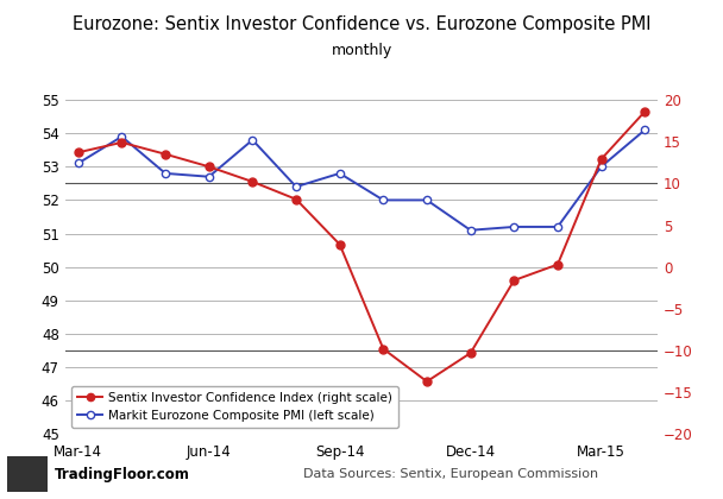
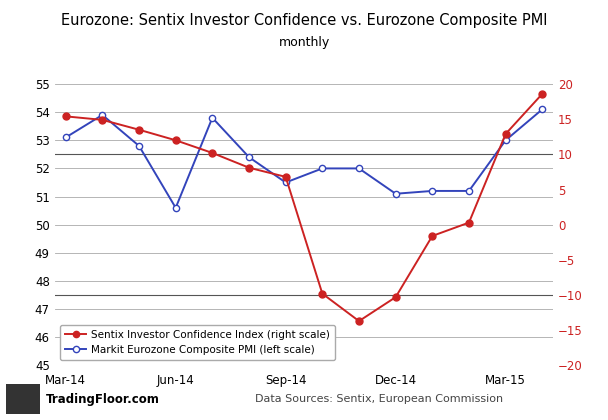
Sentix Investor Confidence Index (right scale)/Mar-14: 13.7 -> 15.4
Markit Eurozone Composite PMI (left scale)/Jun-14: 52.7 -> 50.6
Markit Eurozone Composite PMI (left scale)/Sep-14: 52.8 -> 51.5
Sentix Investor Confidence Index (right scale)/Sep-14: 2.7 -> 6.8
